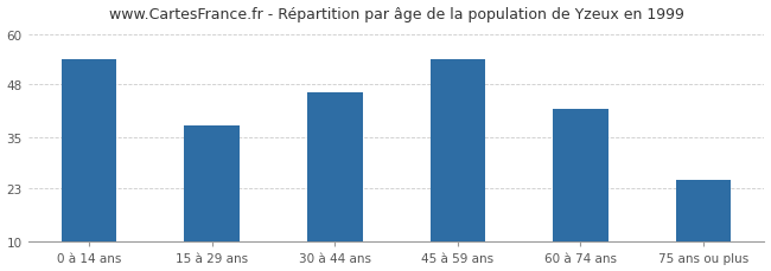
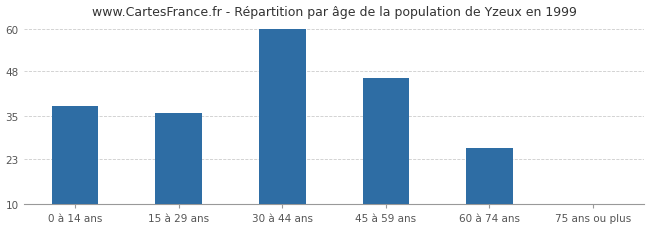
0 à 14 ans: 54 -> 38
15 à 29 ans: 38 -> 36
30 à 44 ans: 46 -> 60
45 à 59 ans: 54 -> 46
60 à 74 ans: 42 -> 26
75 ans ou plus: 25 -> 10
